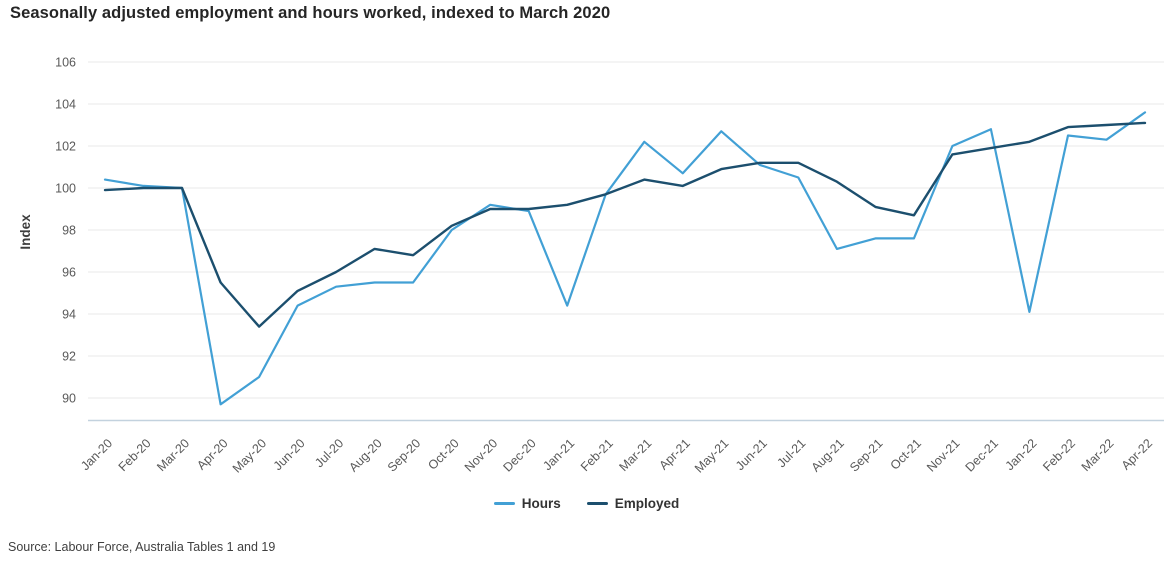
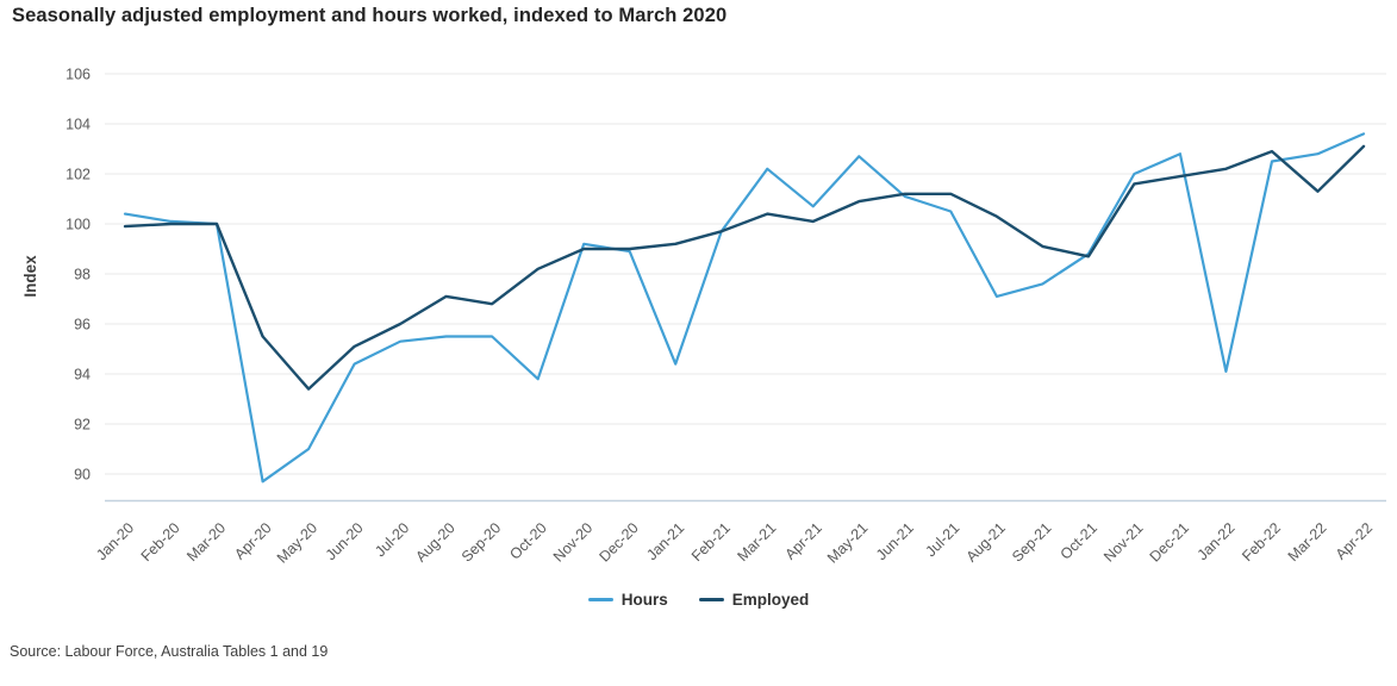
Hours/Oct-20: 98.0 -> 93.8
Hours/Oct-21: 97.6 -> 98.8
Hours/Mar-22: 102.3 -> 102.8
Employed/Mar-22: 103.0 -> 101.3
